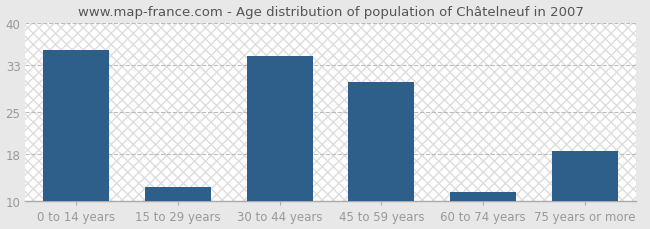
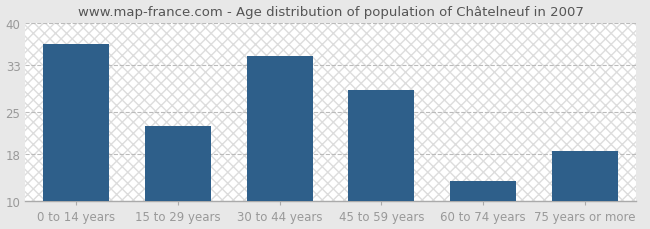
0 to 14 years: 35.5 -> 36.4
15 to 29 years: 12.5 -> 22.6
45 to 59 years: 30.0 -> 28.8
60 to 74 years: 11.5 -> 13.4
